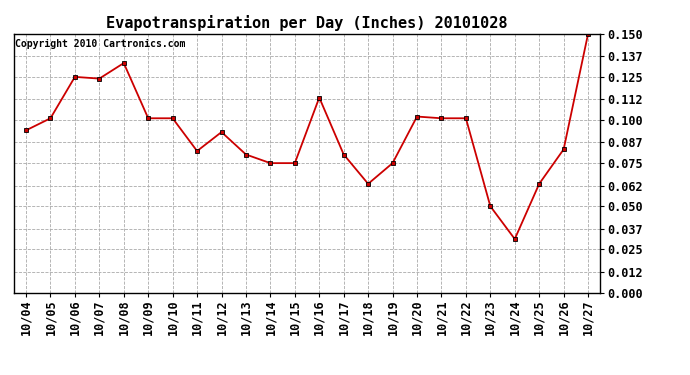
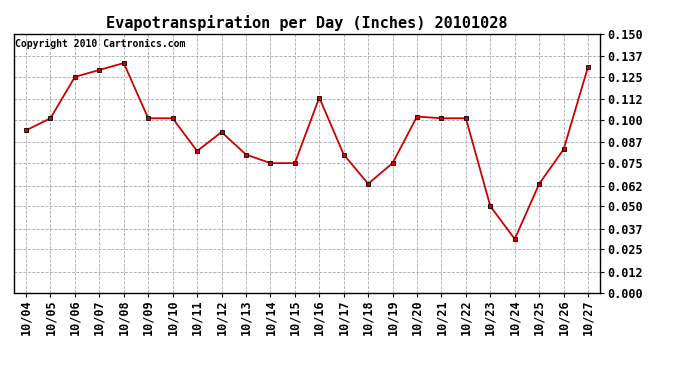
10/07: 0.124 -> 0.129
10/27: 0.150 -> 0.131
